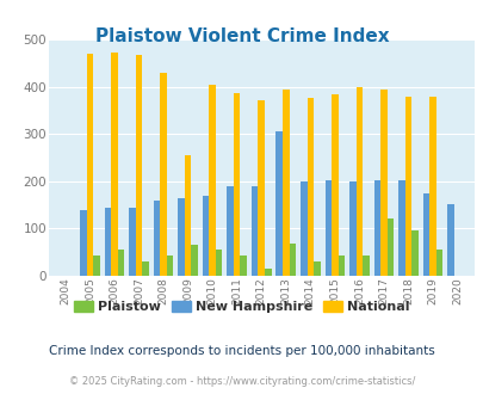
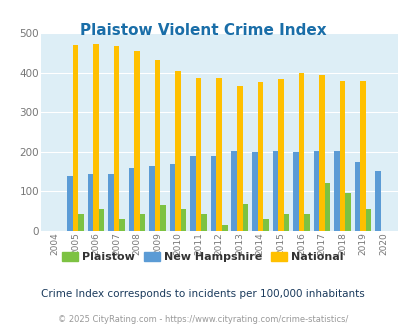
National/2008: 430 -> 455
National/2009: 255 -> 432
National/2012: 370 -> 387
New Hampshire/2013: 305 -> 203
National/2013: 395 -> 367
